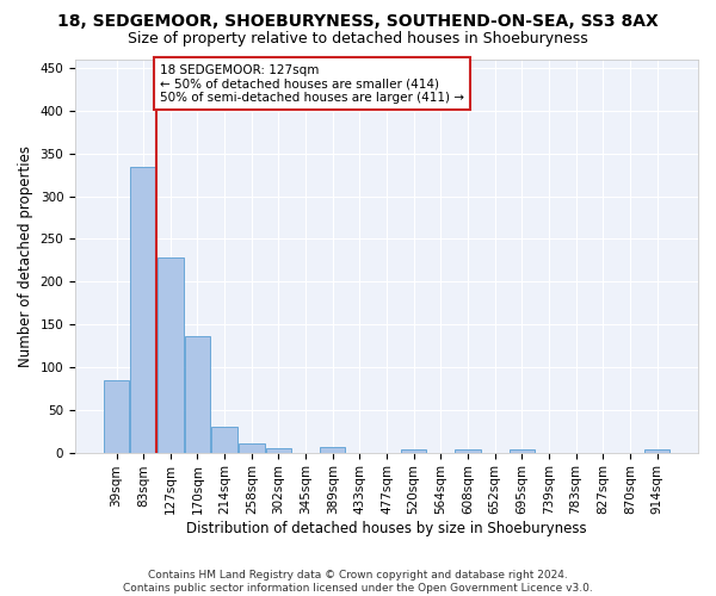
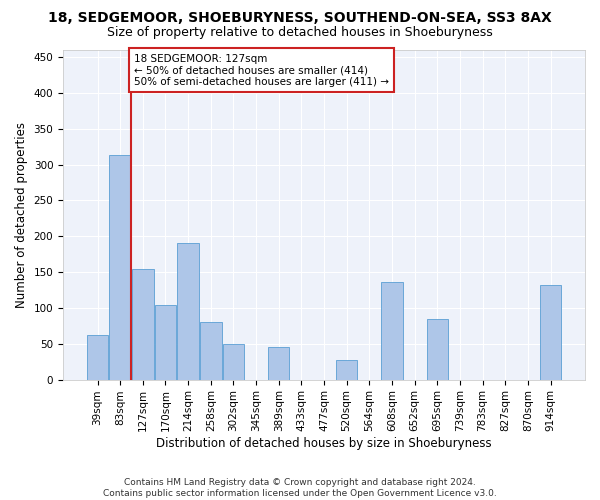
39sqm: 85 -> 62
83sqm: 335 -> 314
127sqm: 229 -> 154
170sqm: 136 -> 104
214sqm: 30 -> 190
258sqm: 11 -> 80
302sqm: 5 -> 50
389sqm: 6 -> 46
520sqm: 4 -> 28
608sqm: 4 -> 136
695sqm: 4 -> 84
914sqm: 4 -> 132
